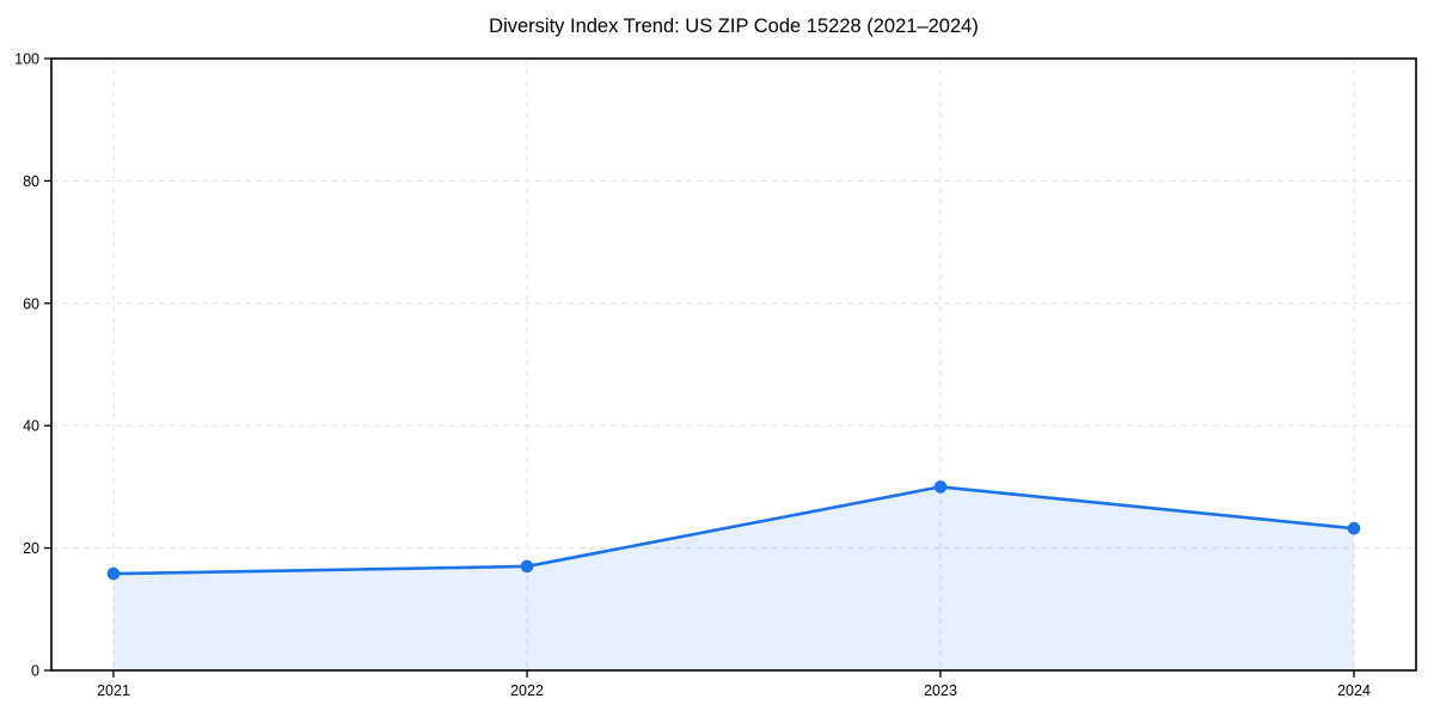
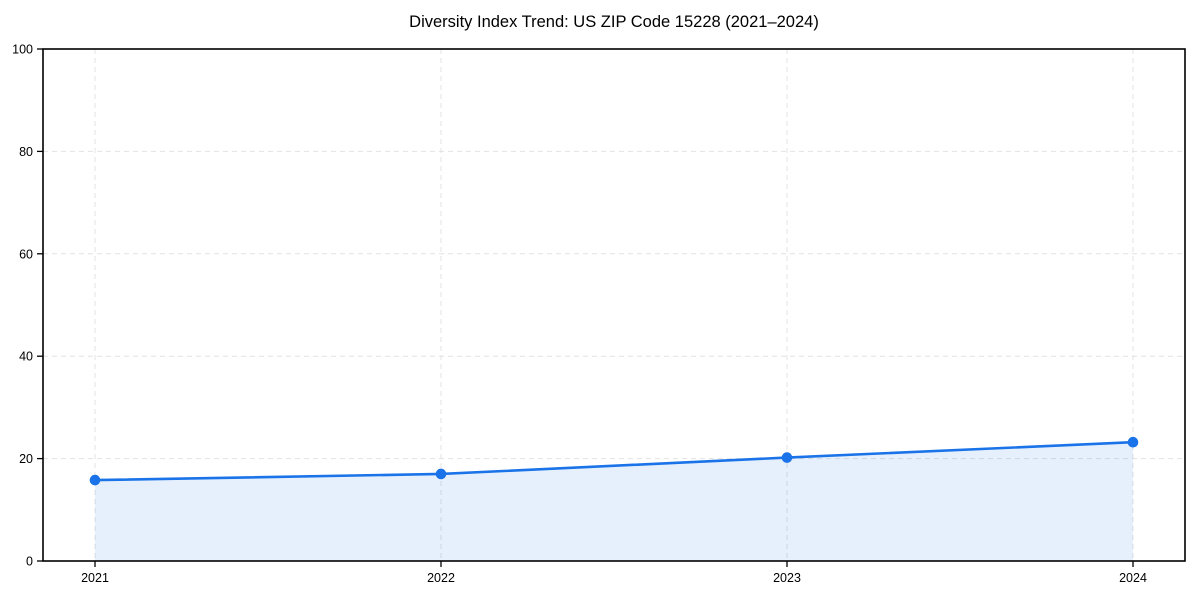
2023: 30 -> 20
